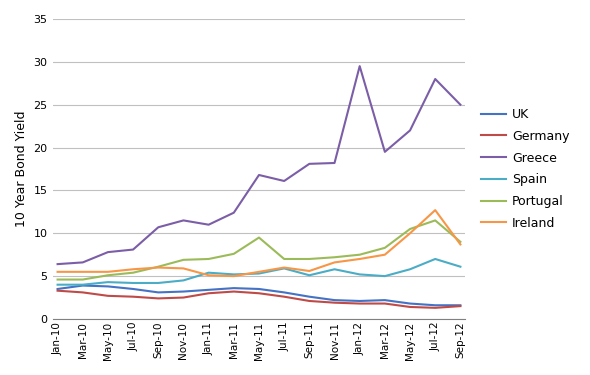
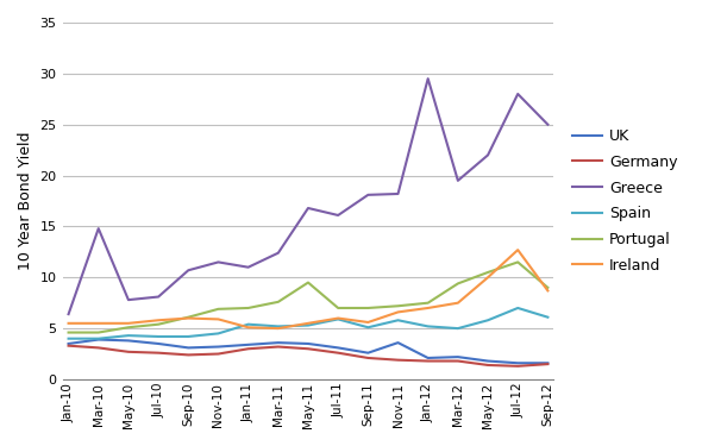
Greece/Mar-10: 6.6 -> 14.8
UK/Nov-11: 2.2 -> 3.6
Portugal/Mar-12: 8.3 -> 9.4
